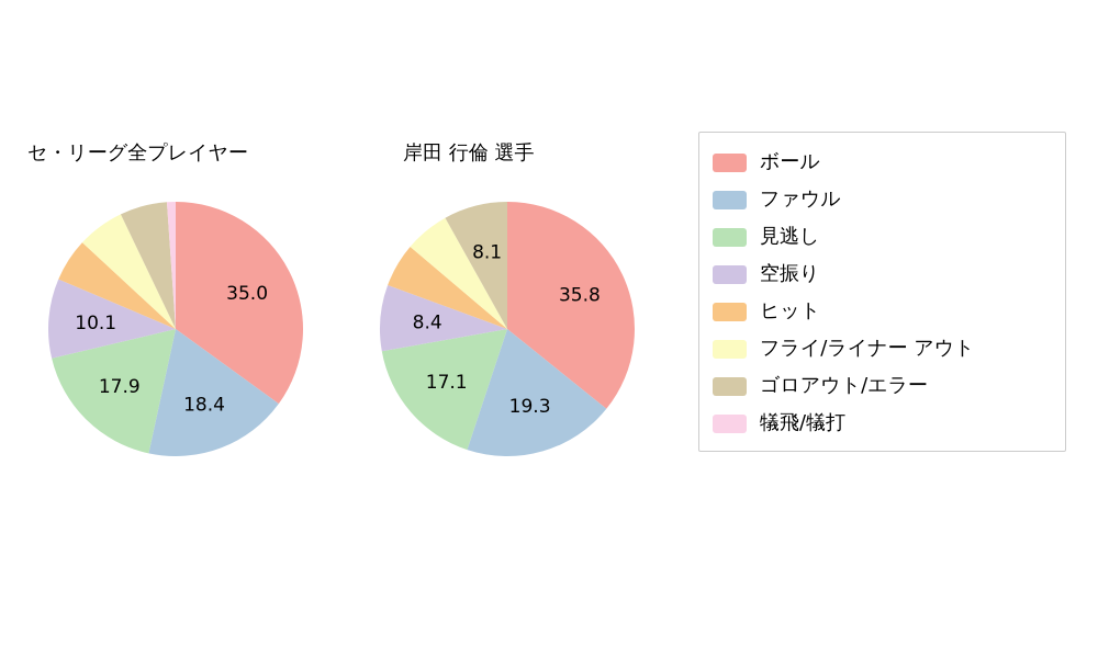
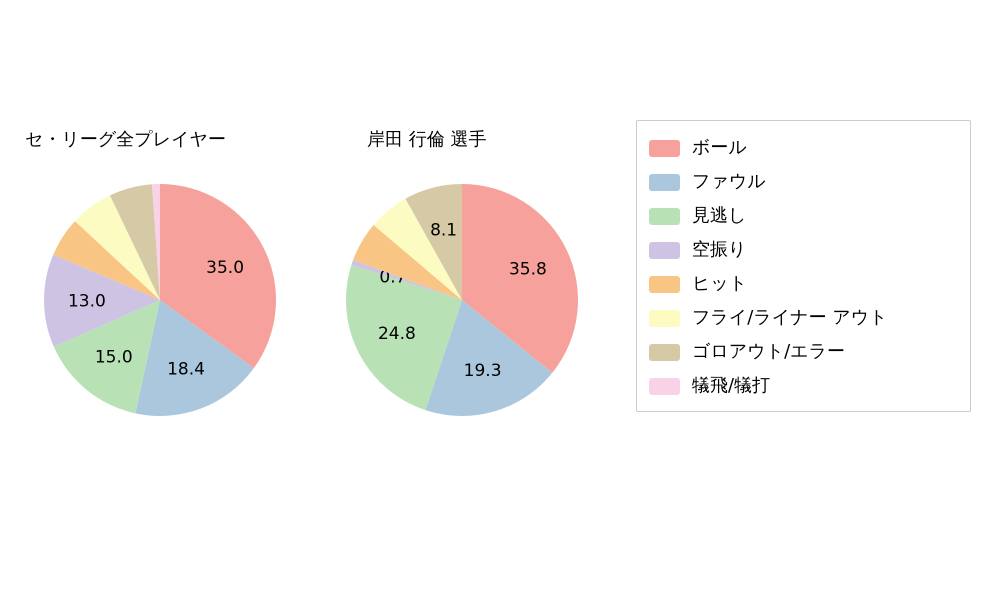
セ・リーグ全プレイヤー/見逃し: 17.9 -> 15.0
セ・リーグ全プレイヤー/空振り: 10.1 -> 13.0
岸田 行倫 選手/見逃し: 17.1 -> 24.8
岸田 行倫 選手/空振り: 8.4 -> 0.7
